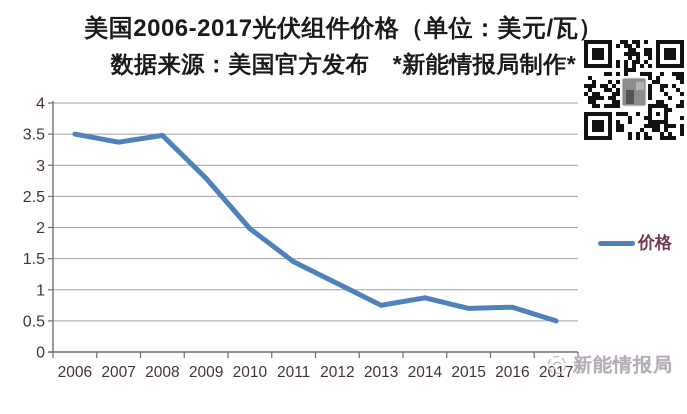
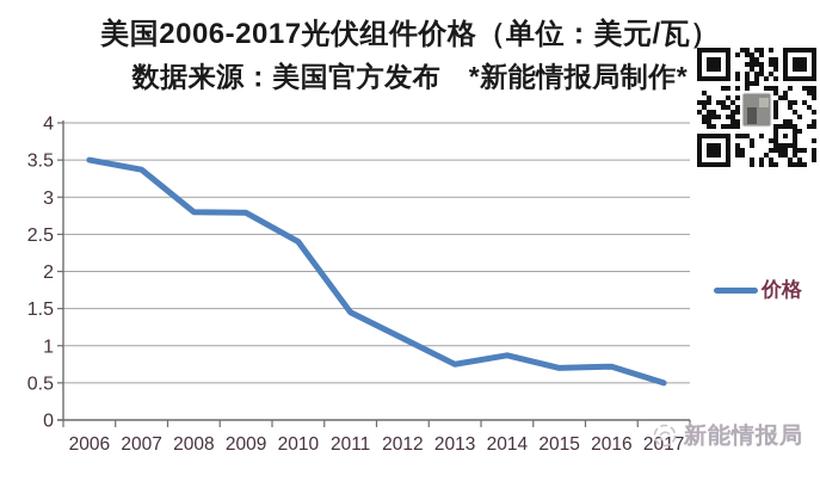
2008: 3.5 -> 2.8
2010: 2.0 -> 2.4
